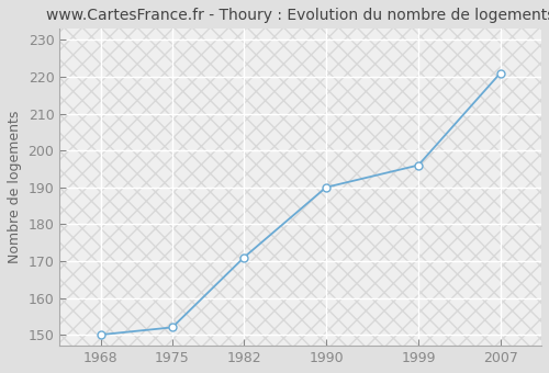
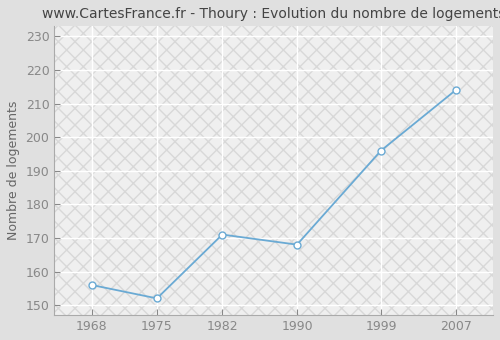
1968: 150 -> 156
1990: 190 -> 168
2007: 221 -> 214
